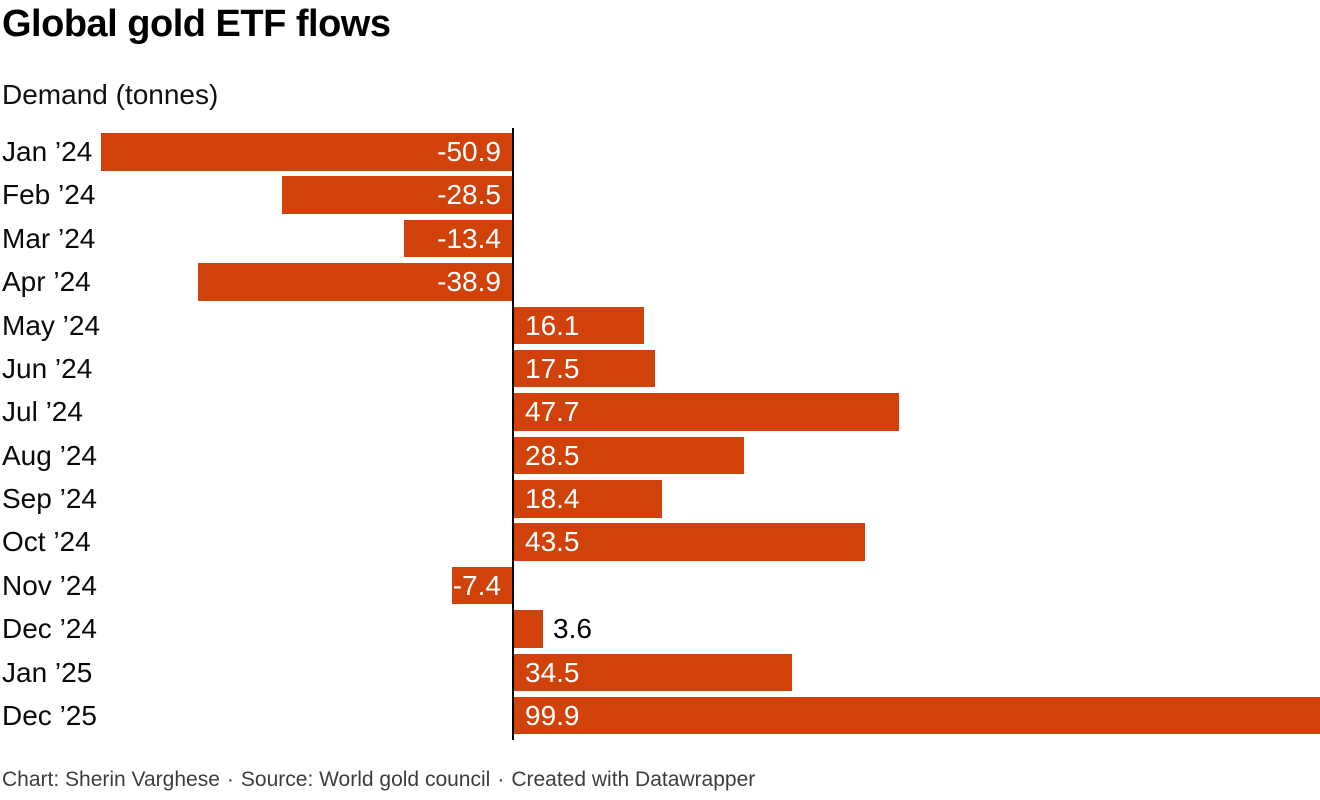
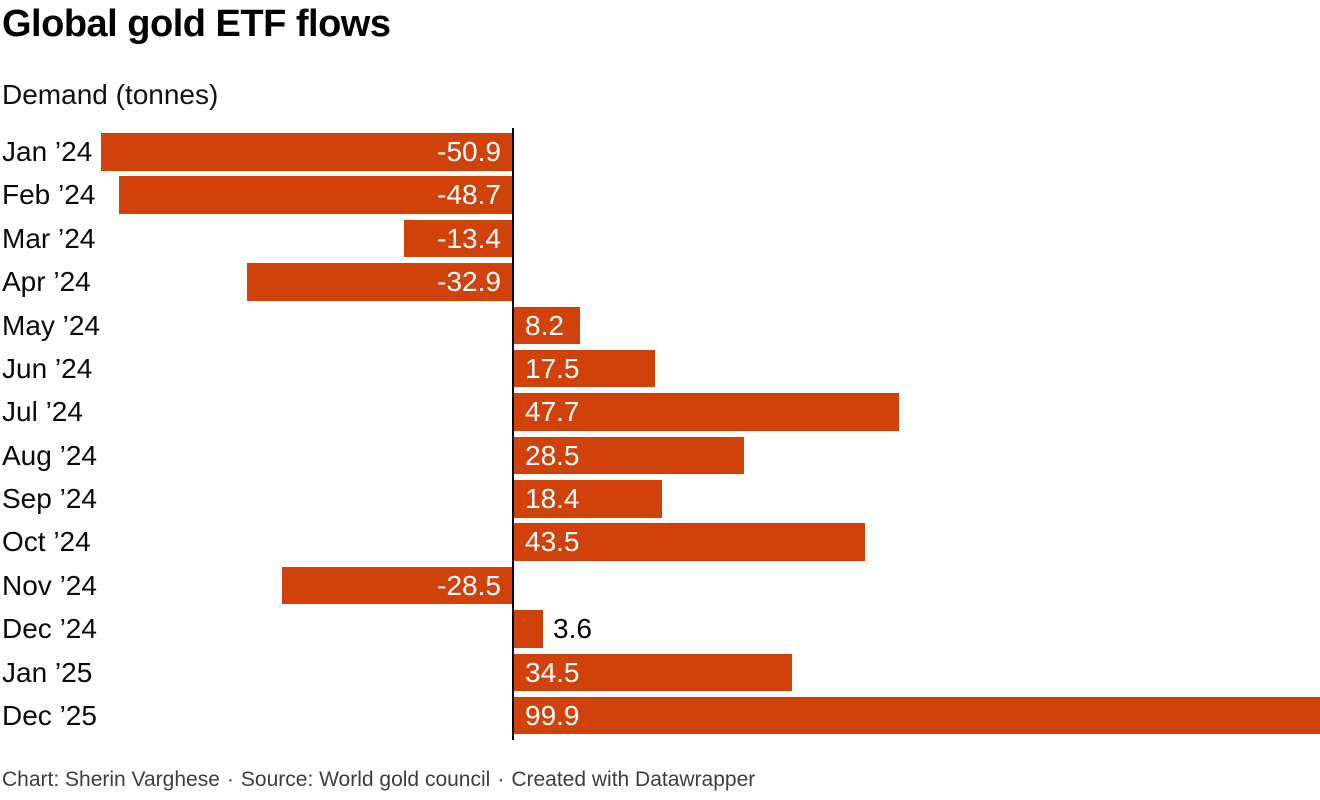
Feb ’24: -28.5 -> -48.7
Apr ’24: -38.9 -> -32.9
May ’24: 16.1 -> 8.2
Nov ’24: -7.4 -> -28.5
